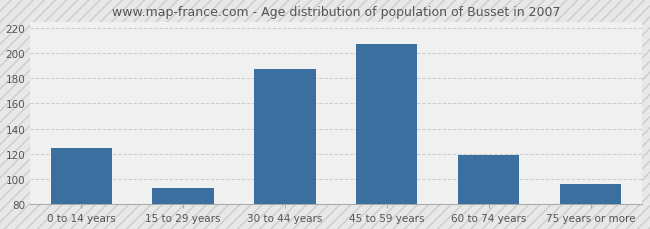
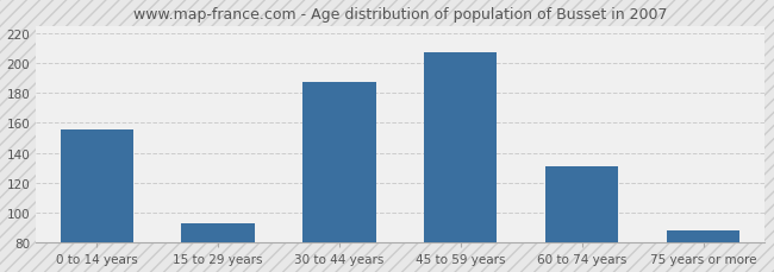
0 to 14 years: 125 -> 156
60 to 74 years: 119 -> 131
75 years or more: 96 -> 88
